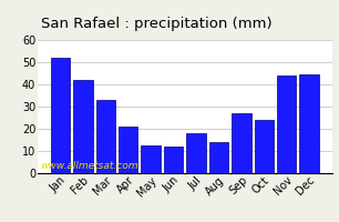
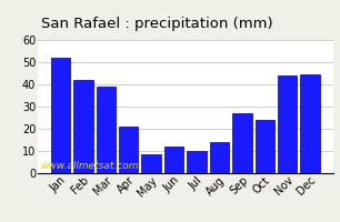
Mar: 33.0 -> 39.0
May: 12.5 -> 8.5
Jul: 18.0 -> 10.0
